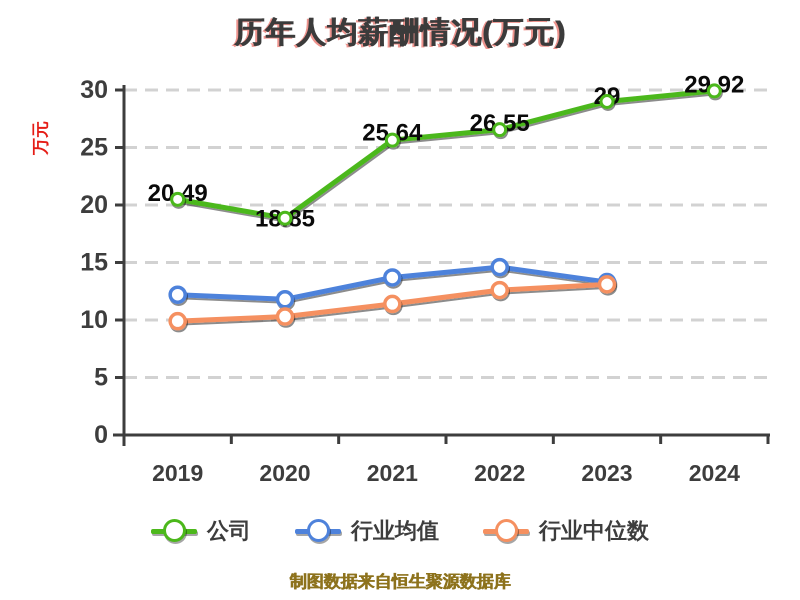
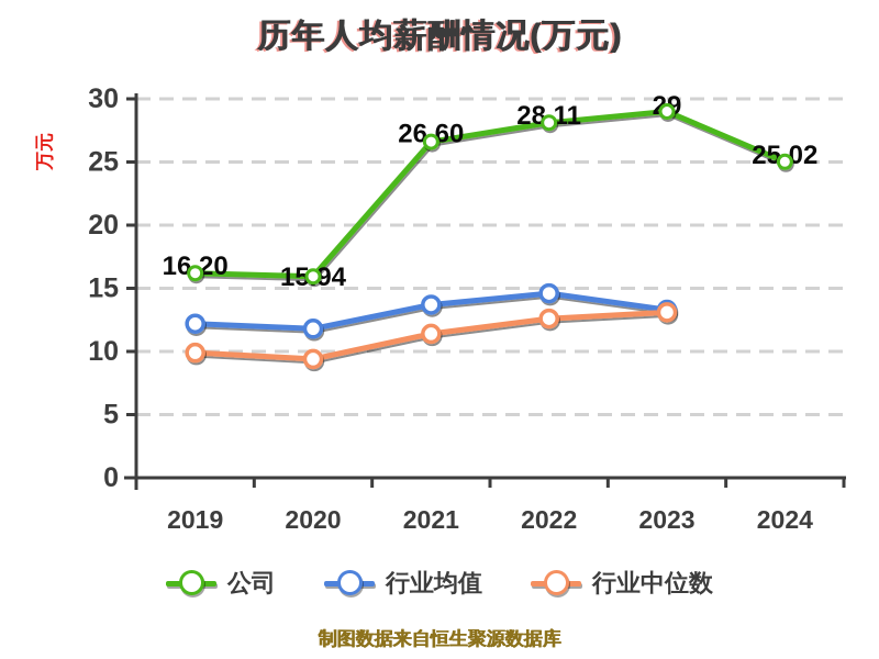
公司/2019: 20.49 -> 16.20
公司/2020: 18.85 -> 15.94
行业中位数/2020: 10.3 -> 9.4
公司/2021: 25.64 -> 26.60
公司/2022: 26.55 -> 28.11
公司/2024: 29.92 -> 25.02
